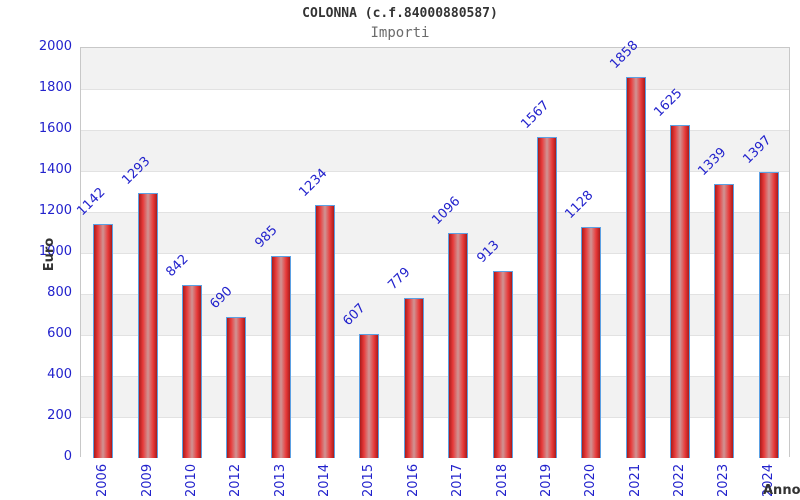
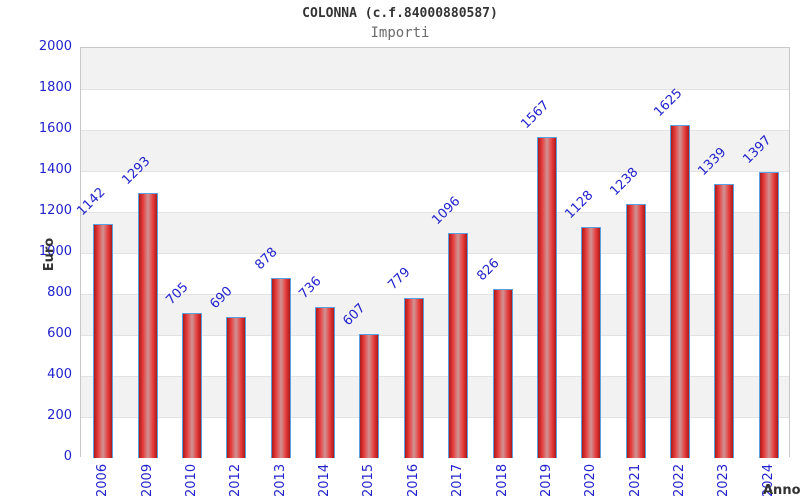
2010: 842 -> 705
2013: 985 -> 878
2014: 1234 -> 736
2018: 913 -> 826
2021: 1858 -> 1238
